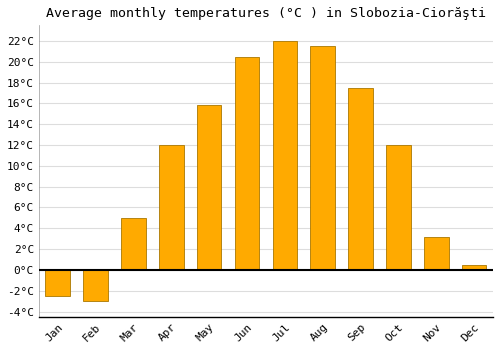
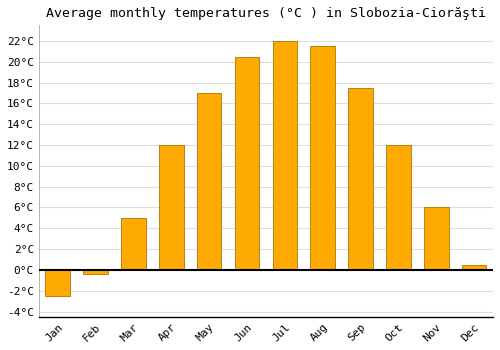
Feb: -3.0°C -> -0.4°C
May: 15.8°C -> 17.0°C
Nov: 3.2°C -> 6.0°C
